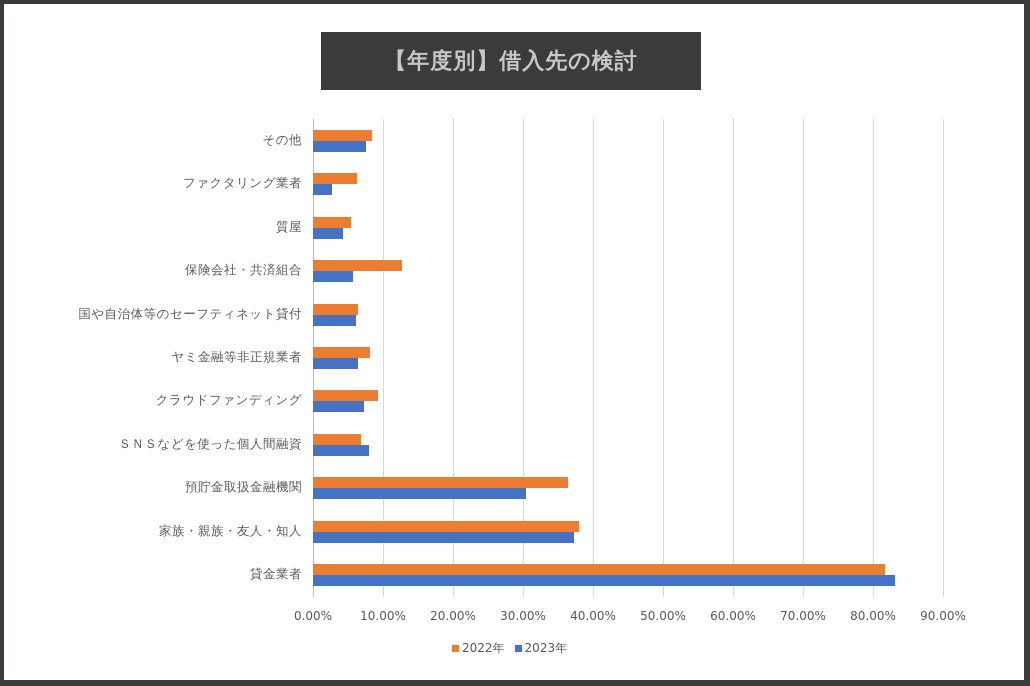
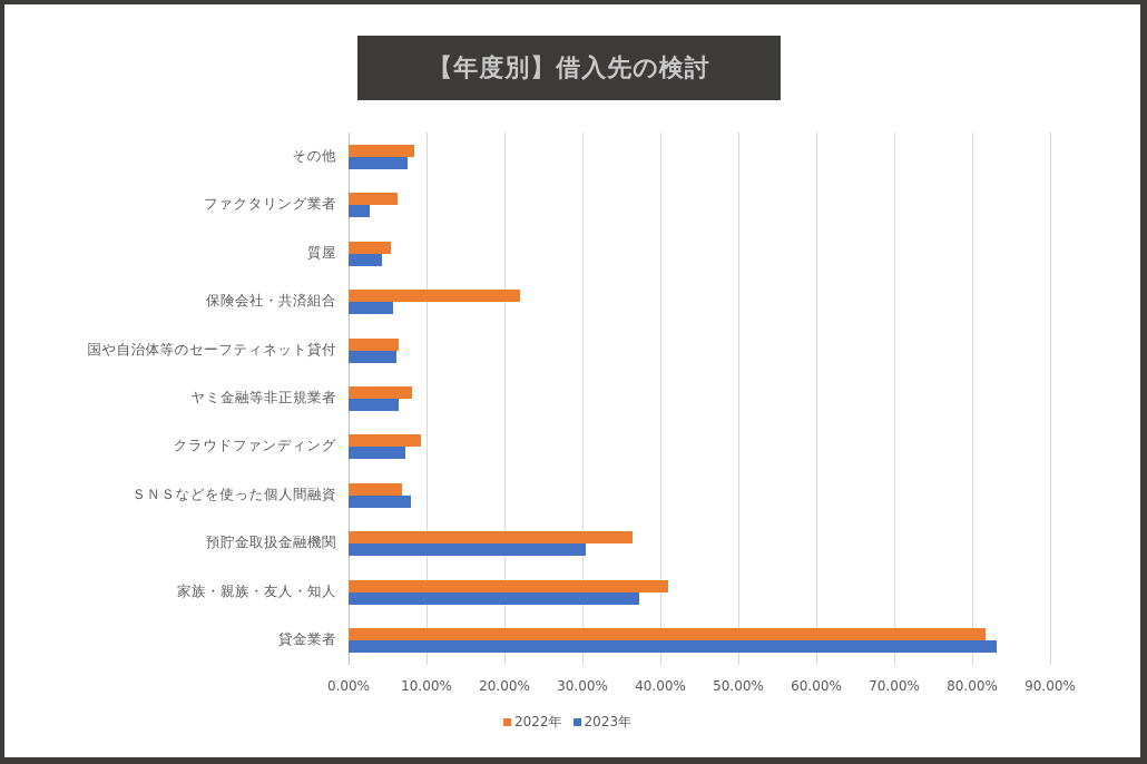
2022年/保険会社・共済組合: 13% -> 22%
2022年/家族・親族・友人・知人: 38% -> 41%
